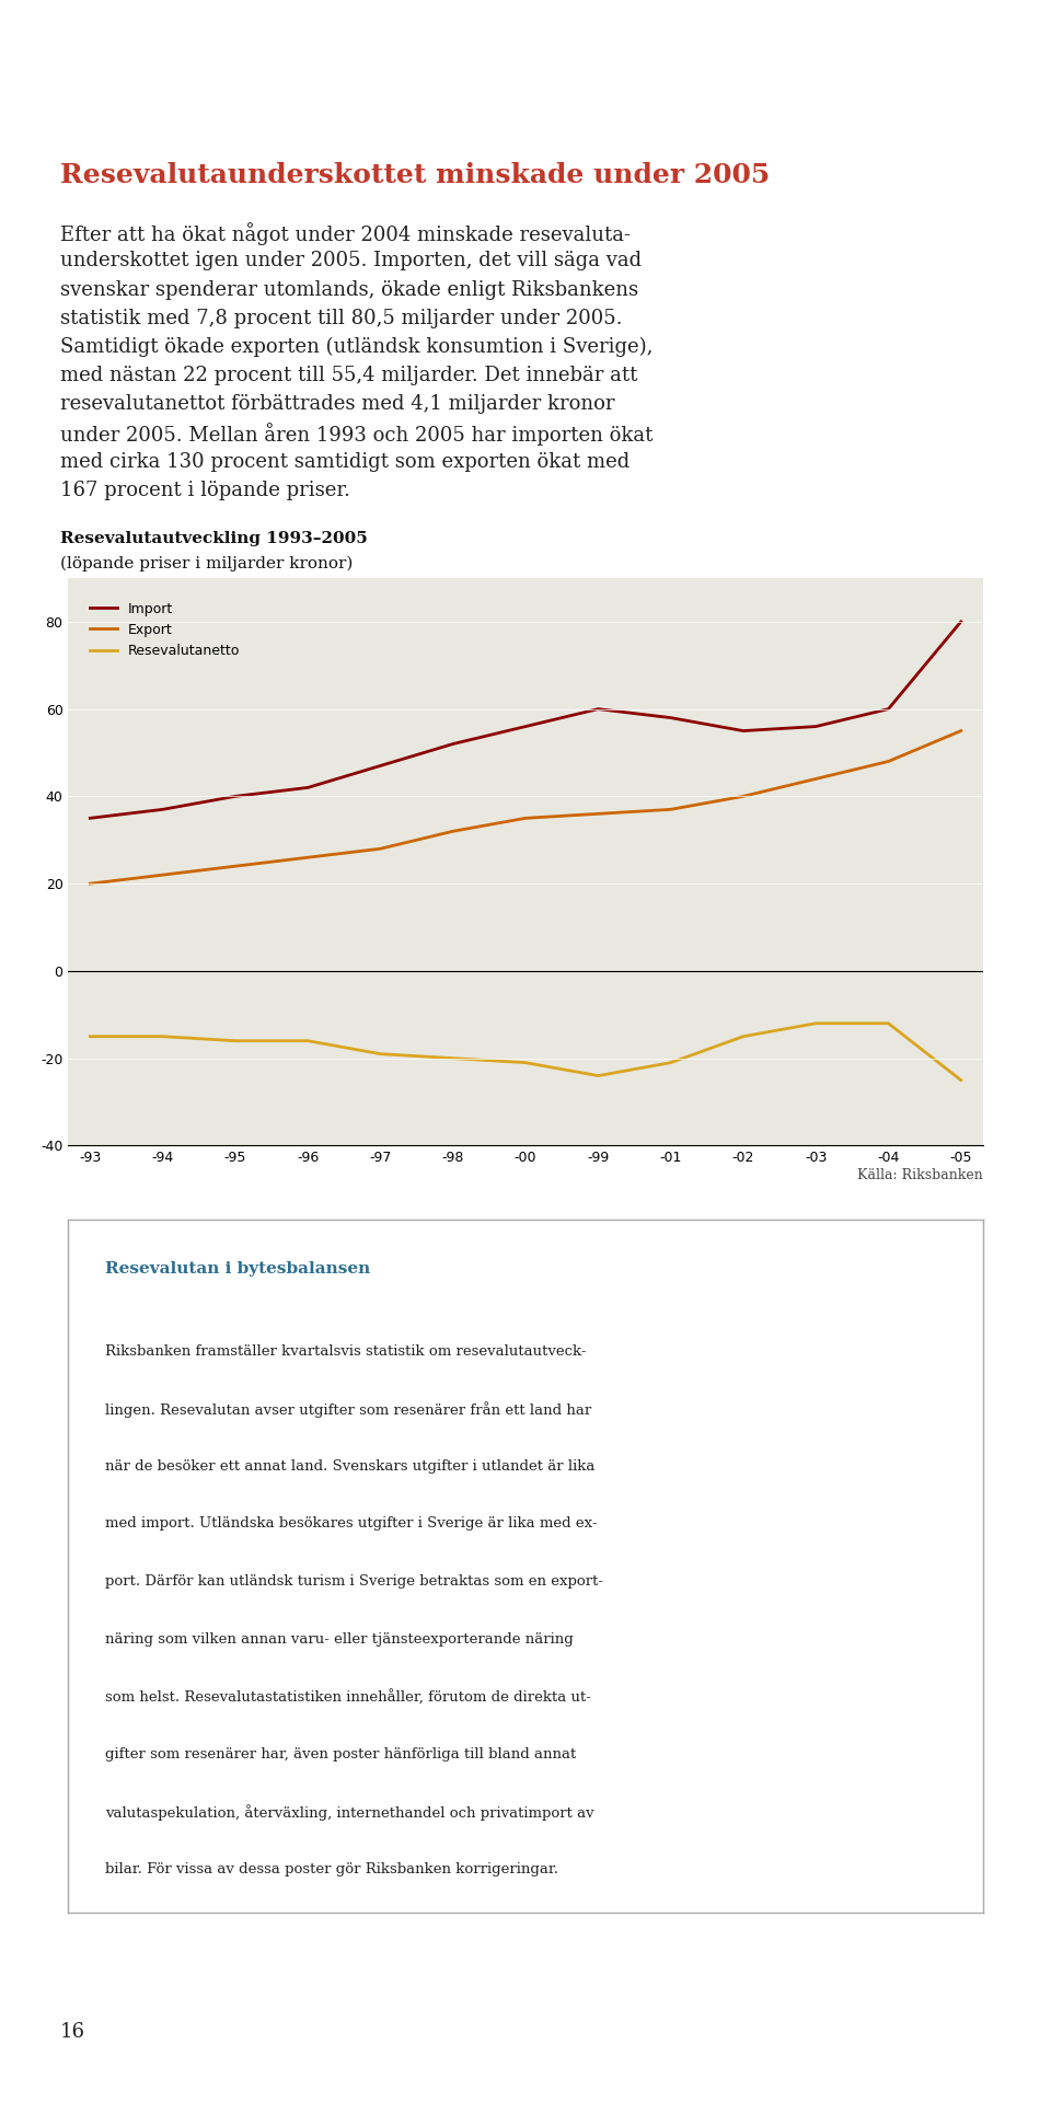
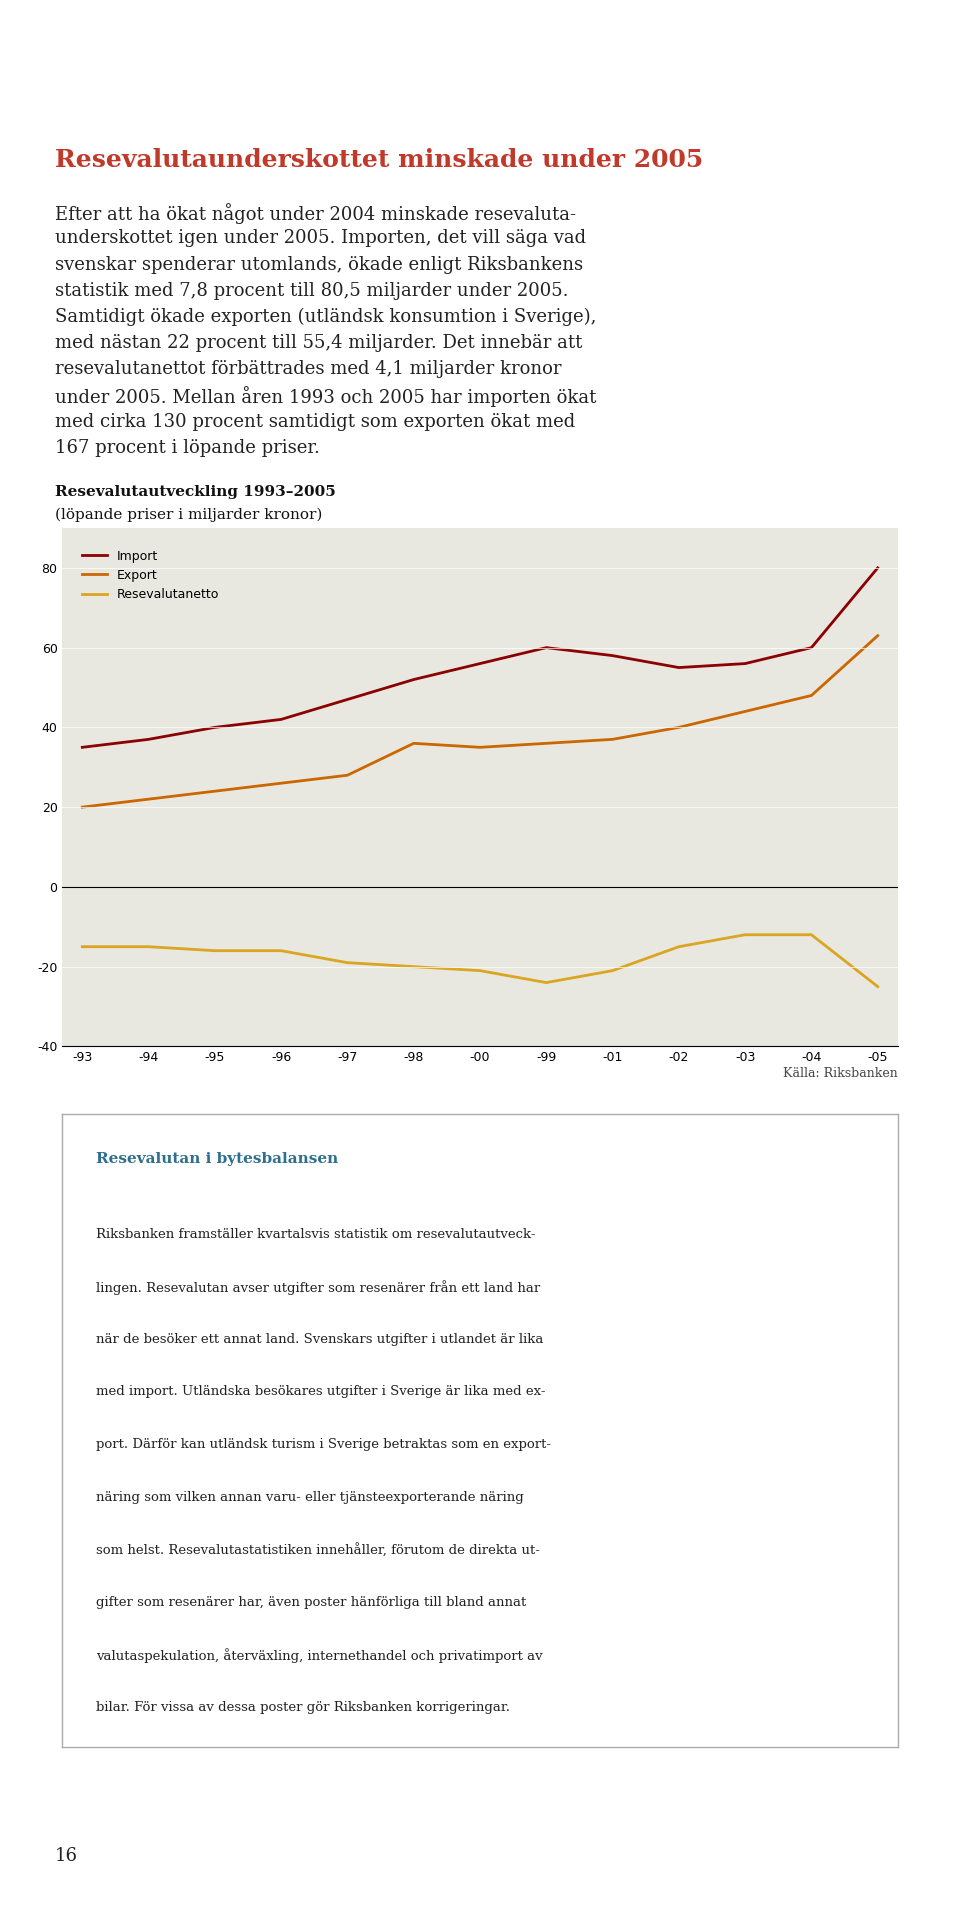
Export/-98: 32 -> 36
Export/-05: 55 -> 63
